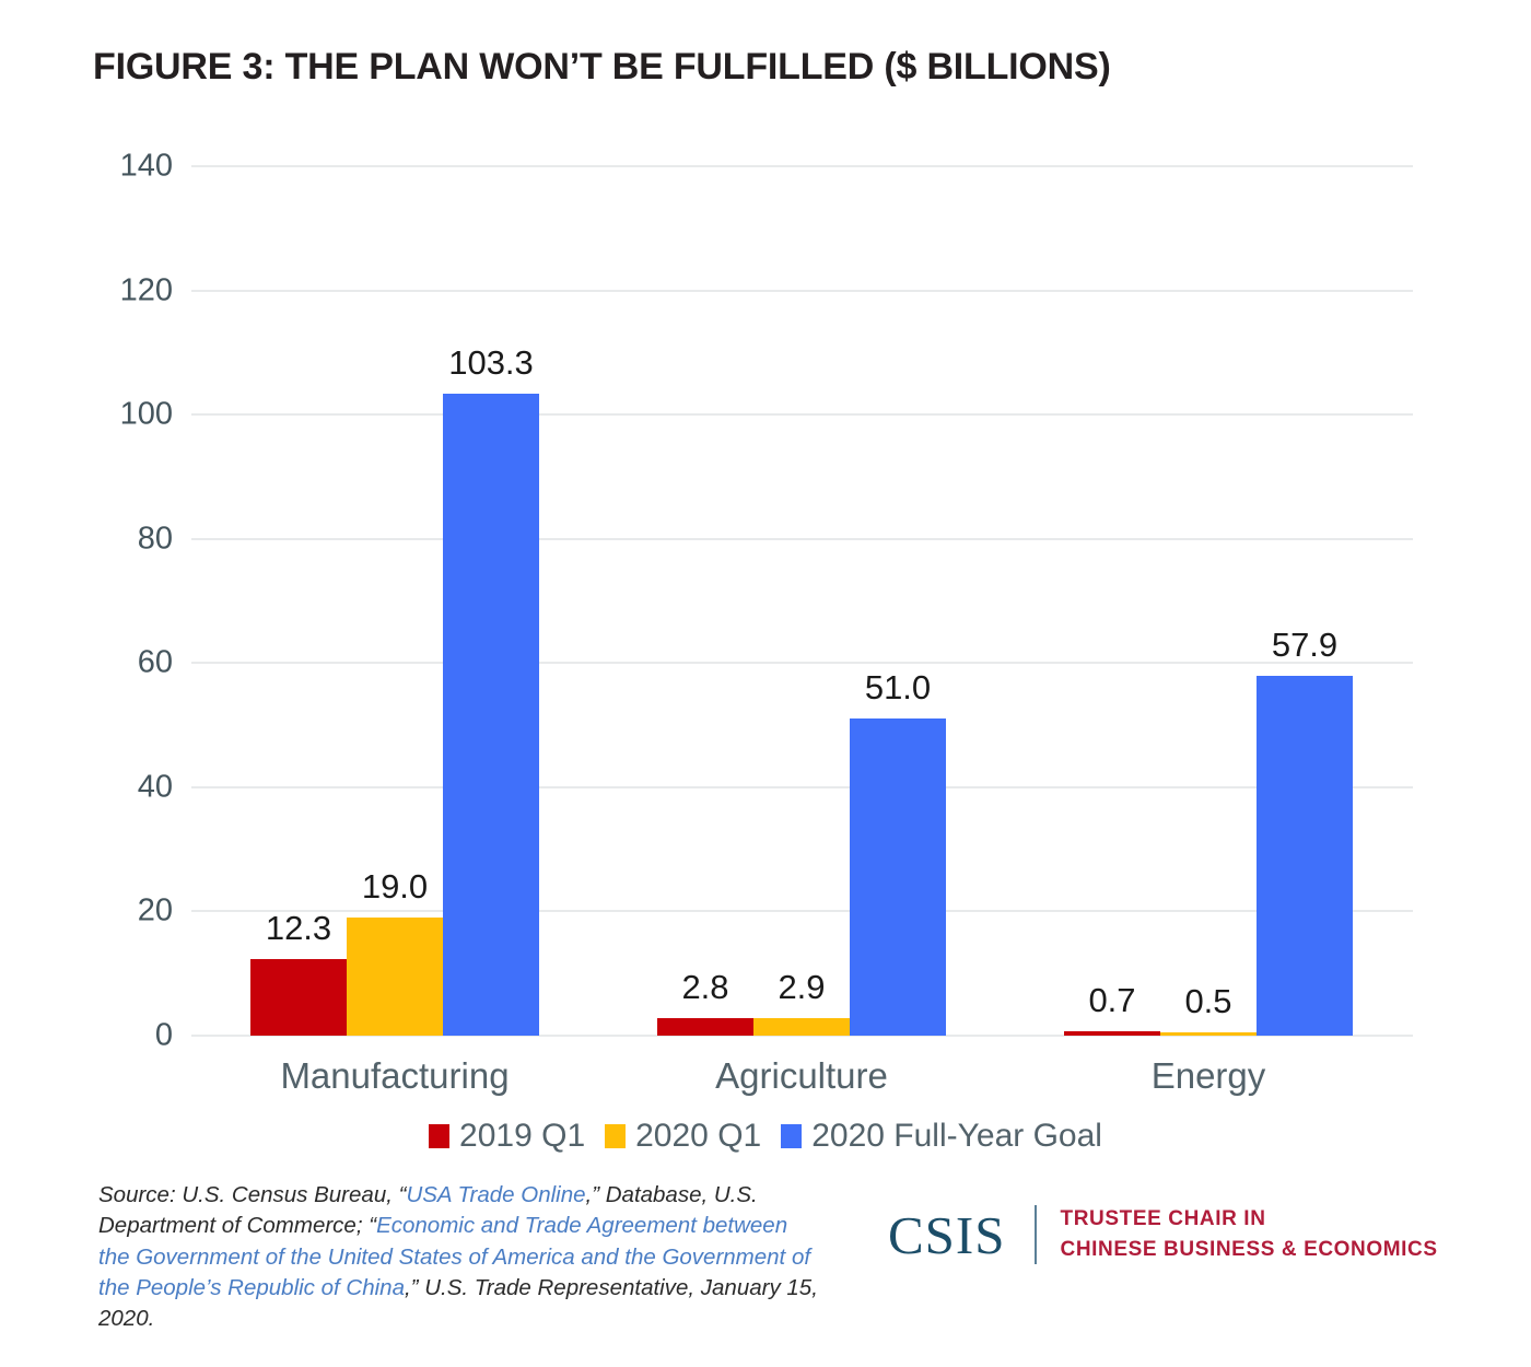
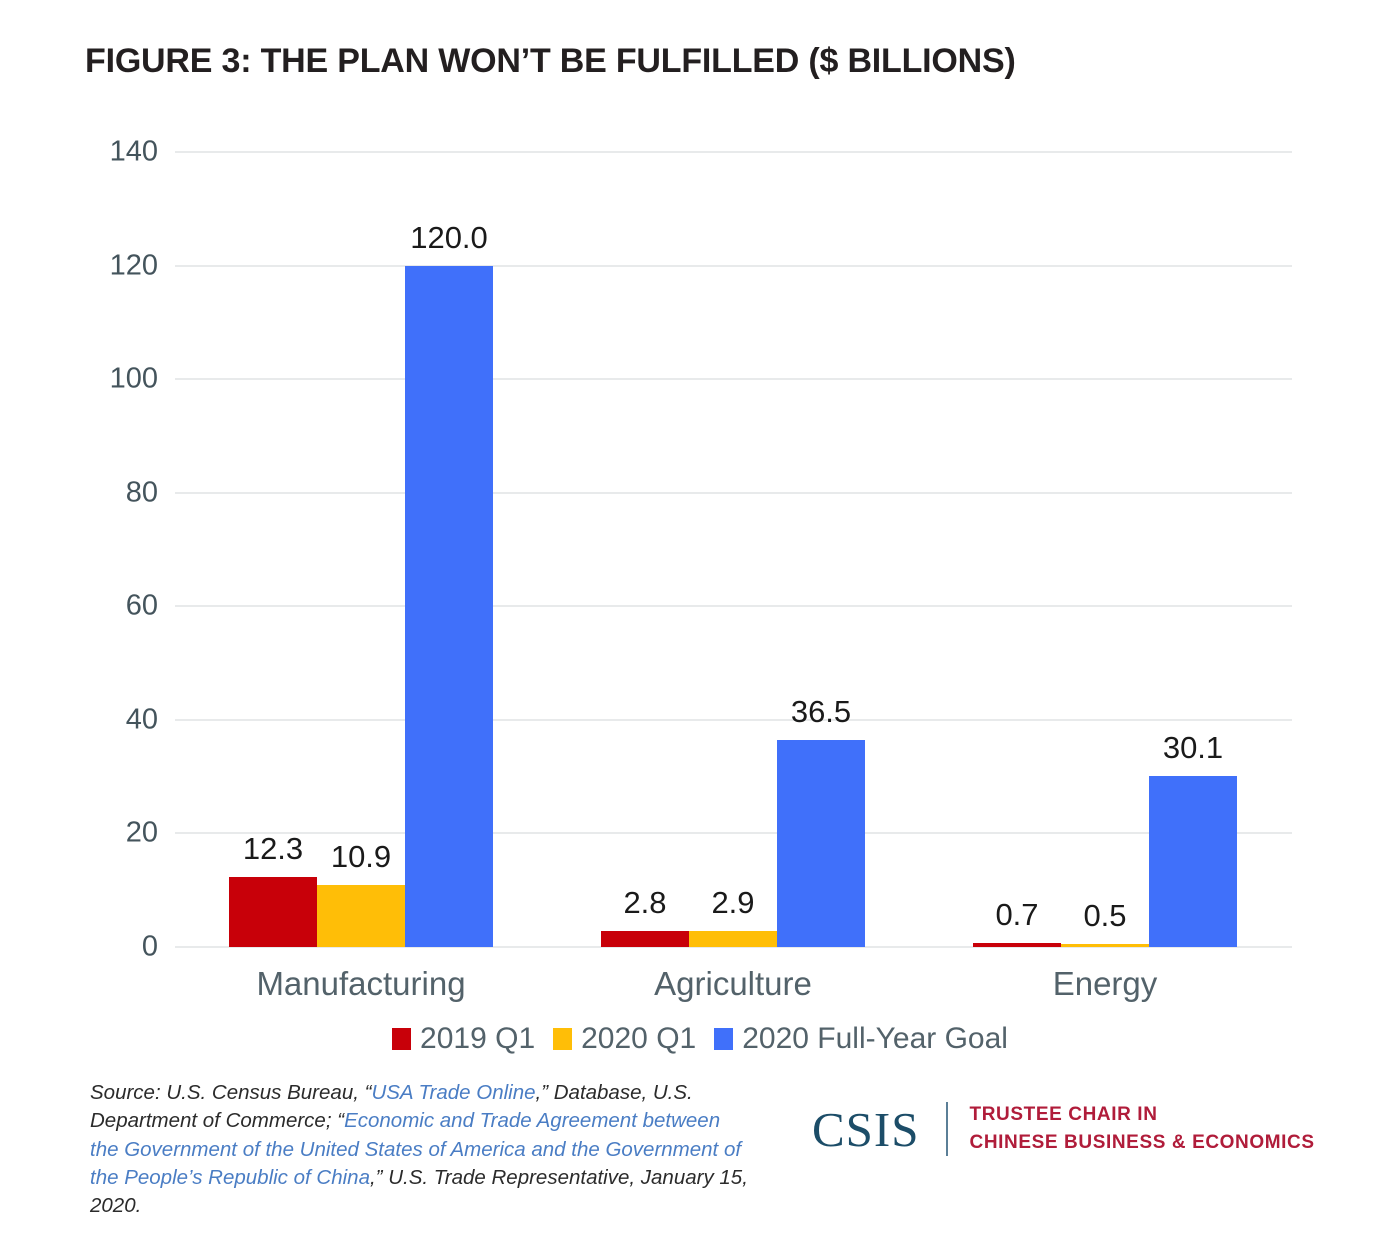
2020 Q1/Manufacturing: 19.0 -> 10.9
2020 Full-Year Goal/Manufacturing: 103.3 -> 120.0
2020 Full-Year Goal/Agriculture: 51.0 -> 36.5
2020 Full-Year Goal/Energy: 57.9 -> 30.1
